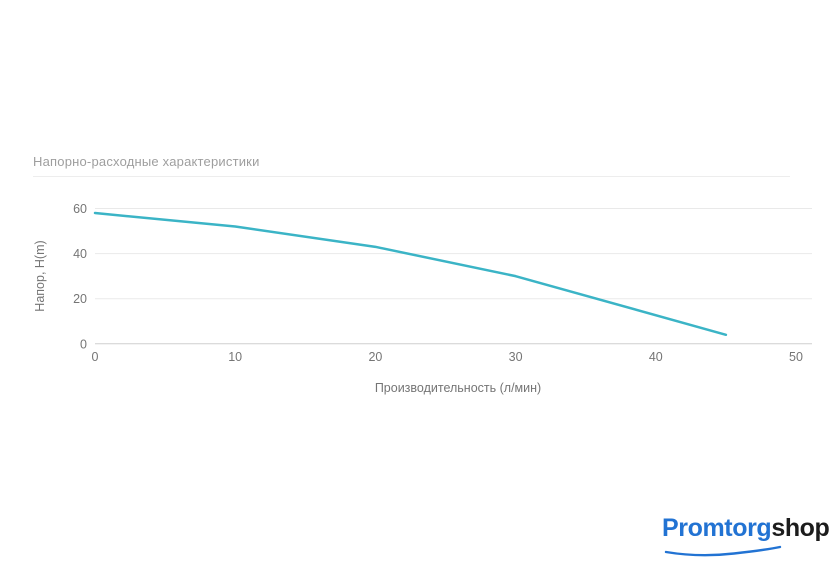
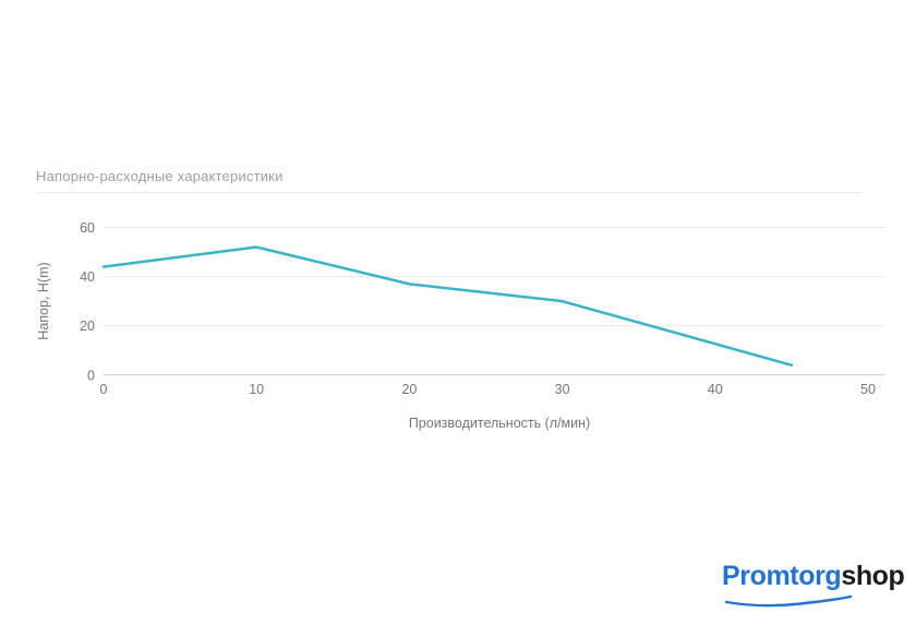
0: 58 -> 44
20: 43 -> 37
